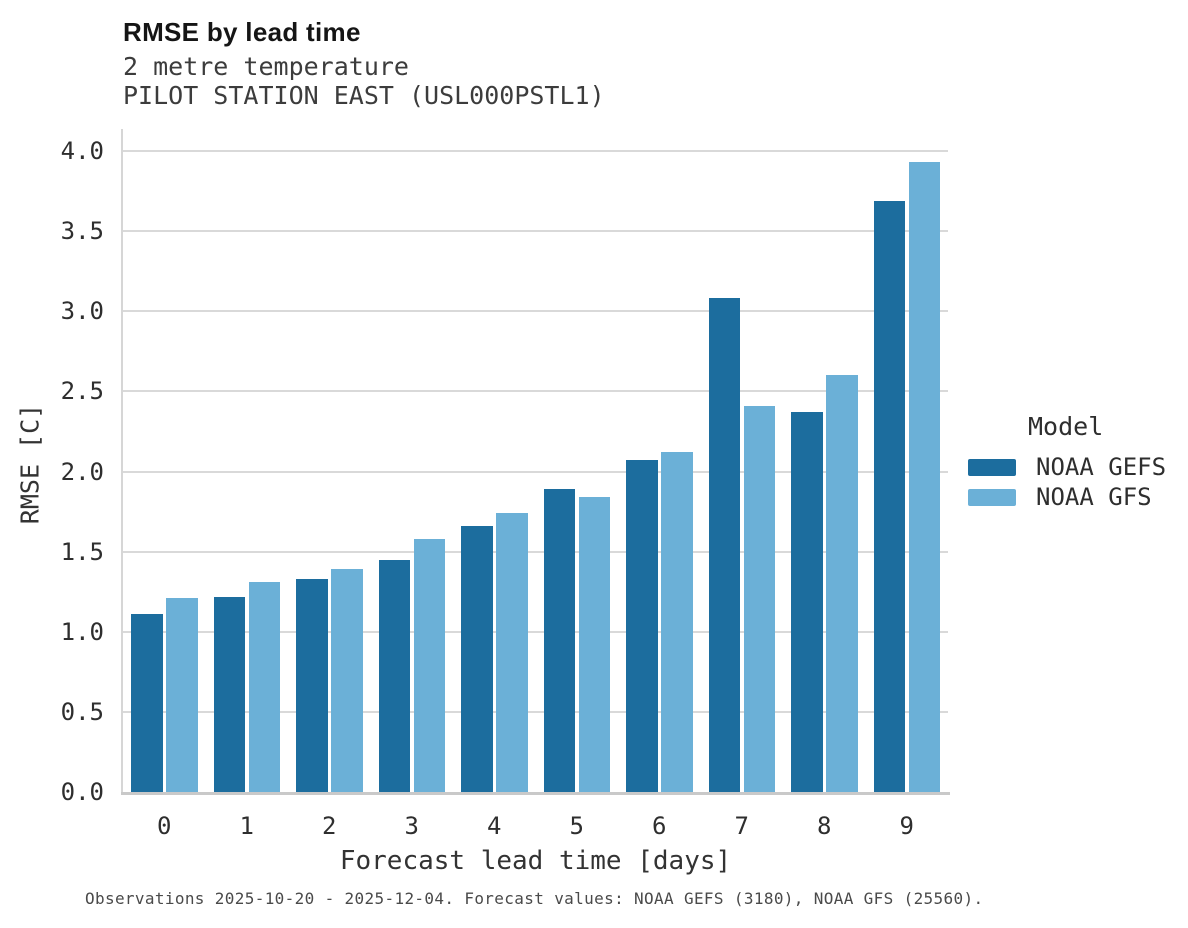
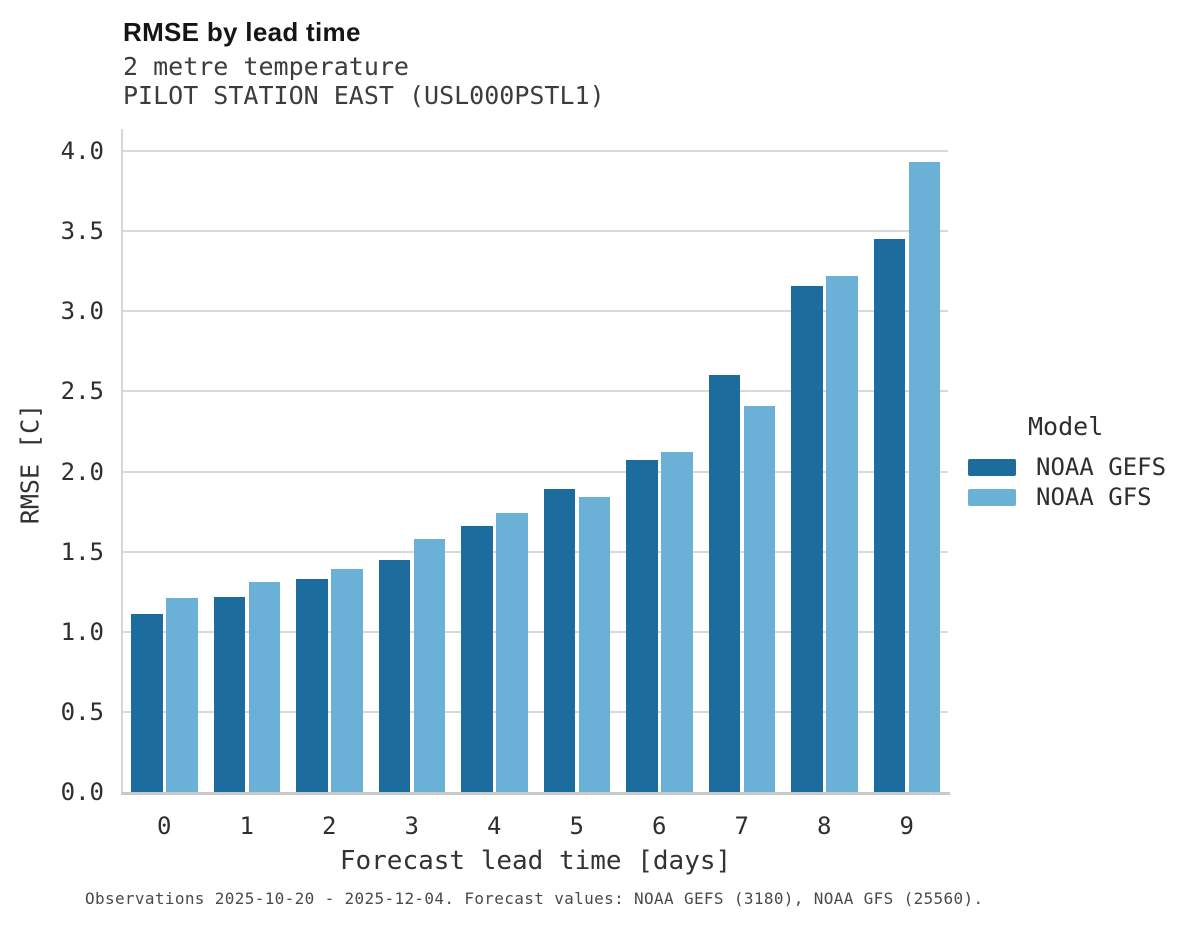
NOAA GEFS/7: 3.08 -> 2.60
NOAA GEFS/8: 2.37 -> 3.16
NOAA GFS/8: 2.60 -> 3.22
NOAA GEFS/9: 3.69 -> 3.45
